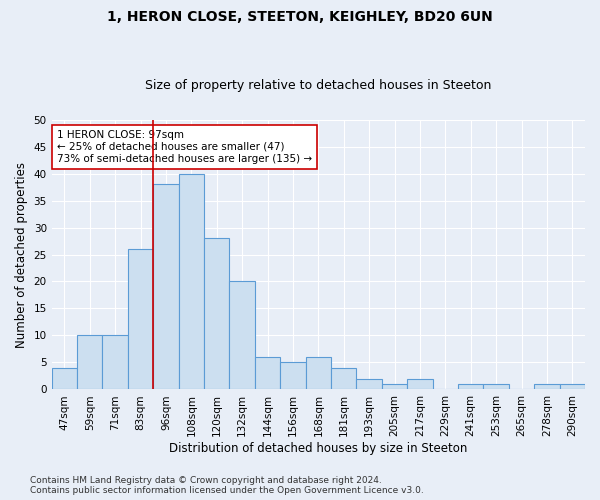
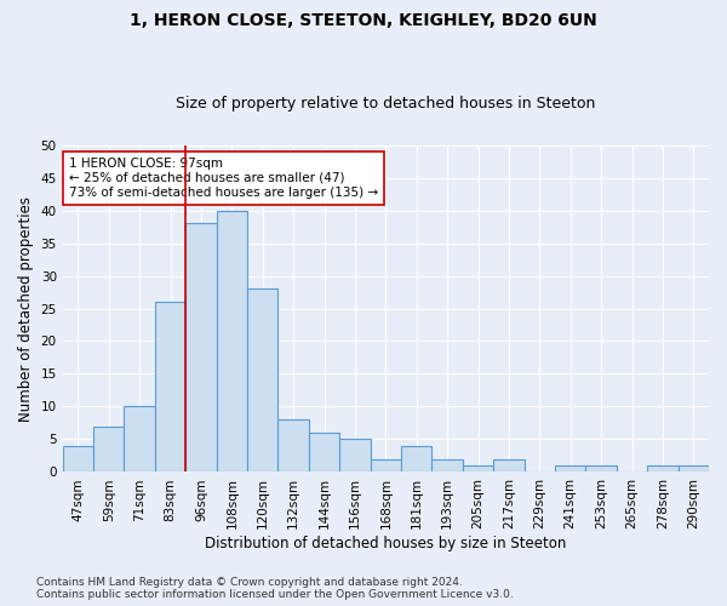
59sqm: 10 -> 7
132sqm: 20 -> 8
168sqm: 6 -> 2
